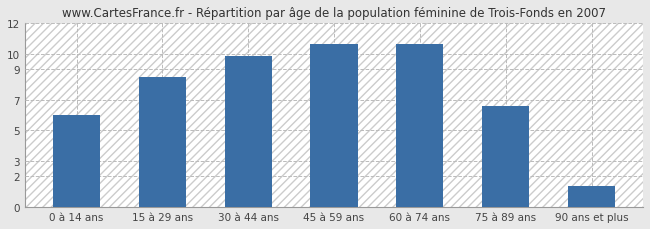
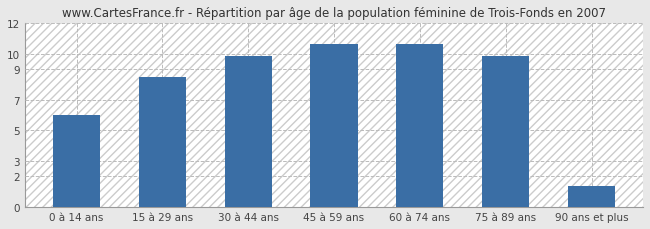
75 à 89 ans: 6.6 -> 9.8
